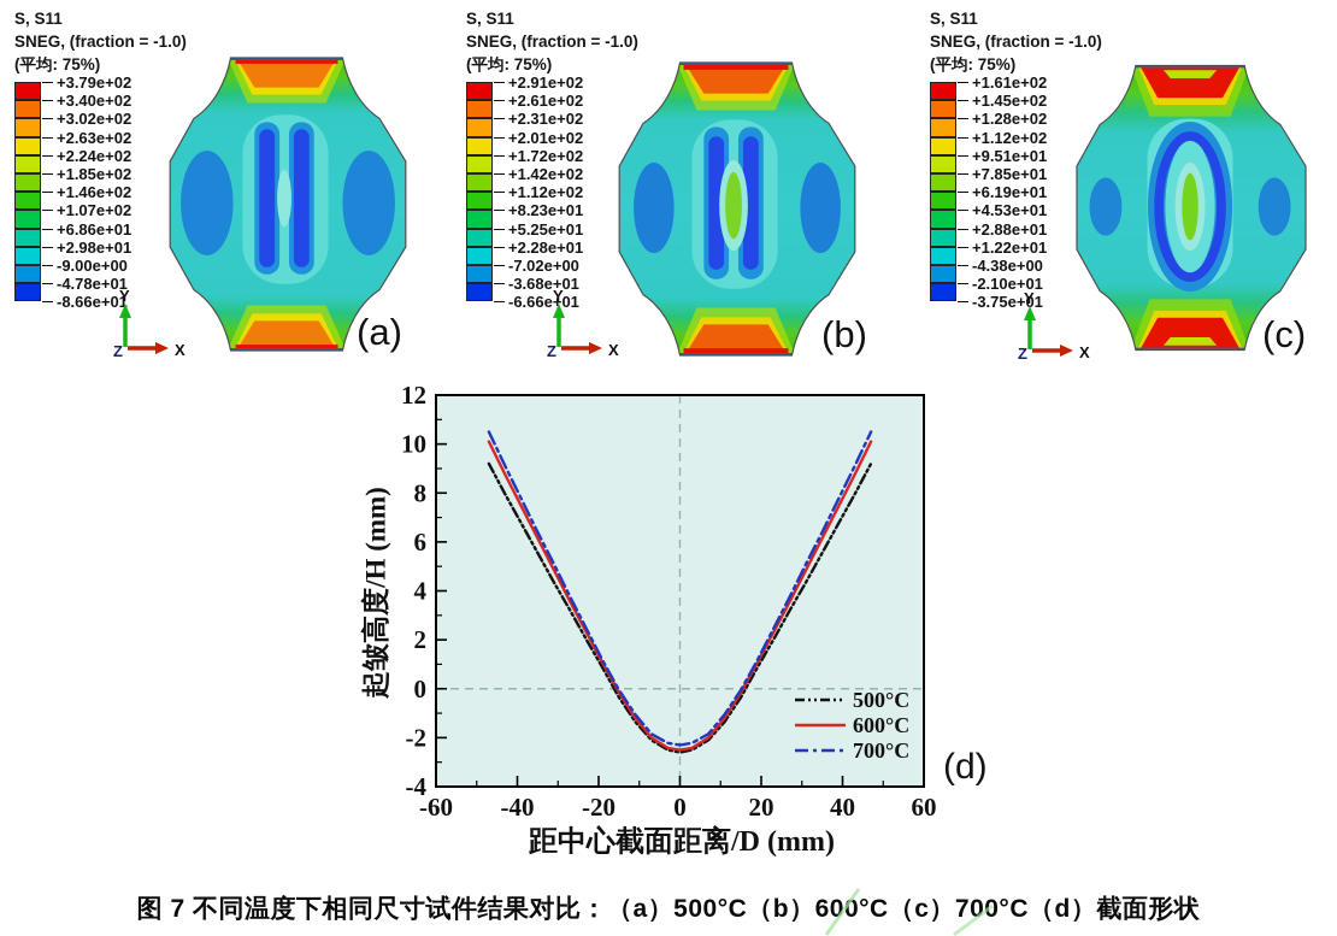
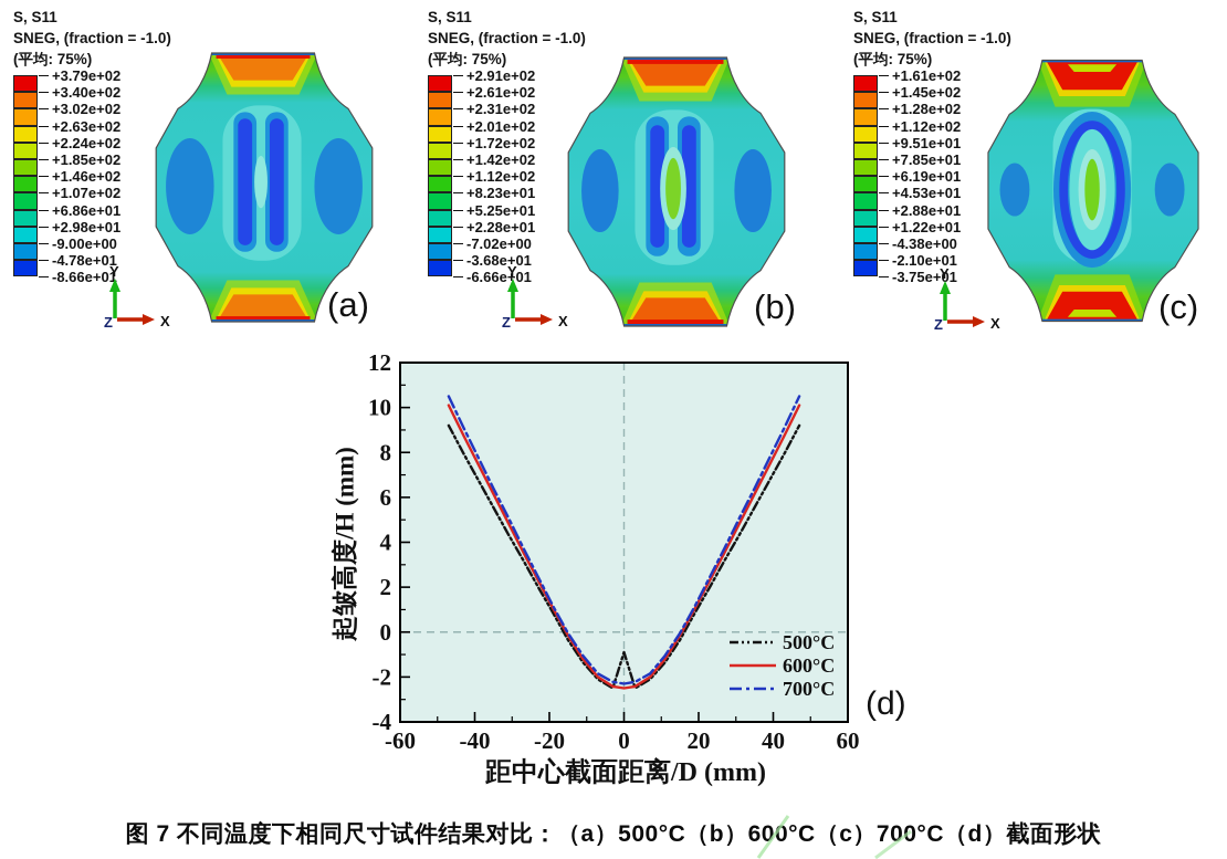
500°C/0: -2.6 -> -0.9
